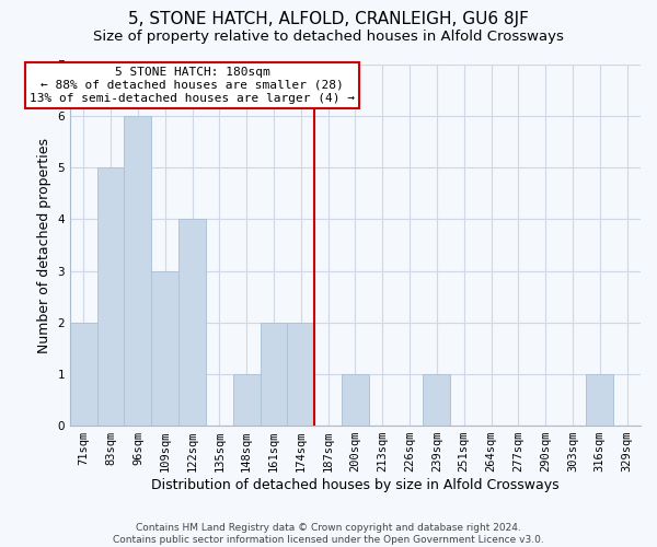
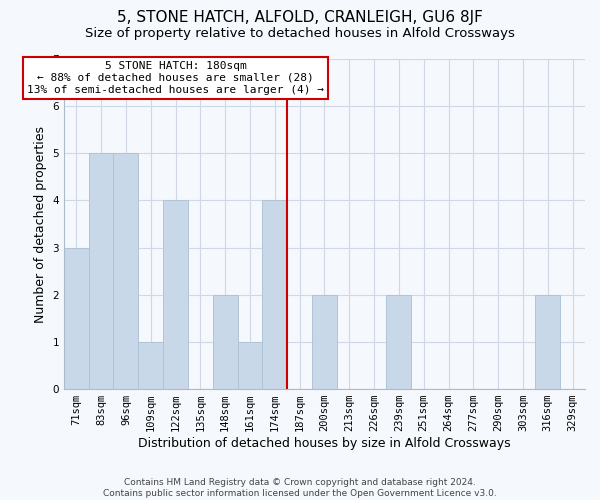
71sqm: 2 -> 3
96sqm: 6 -> 5
109sqm: 3 -> 1
148sqm: 1 -> 2
161sqm: 2 -> 1
174sqm: 2 -> 4
200sqm: 1 -> 2
239sqm: 1 -> 2
316sqm: 1 -> 2
